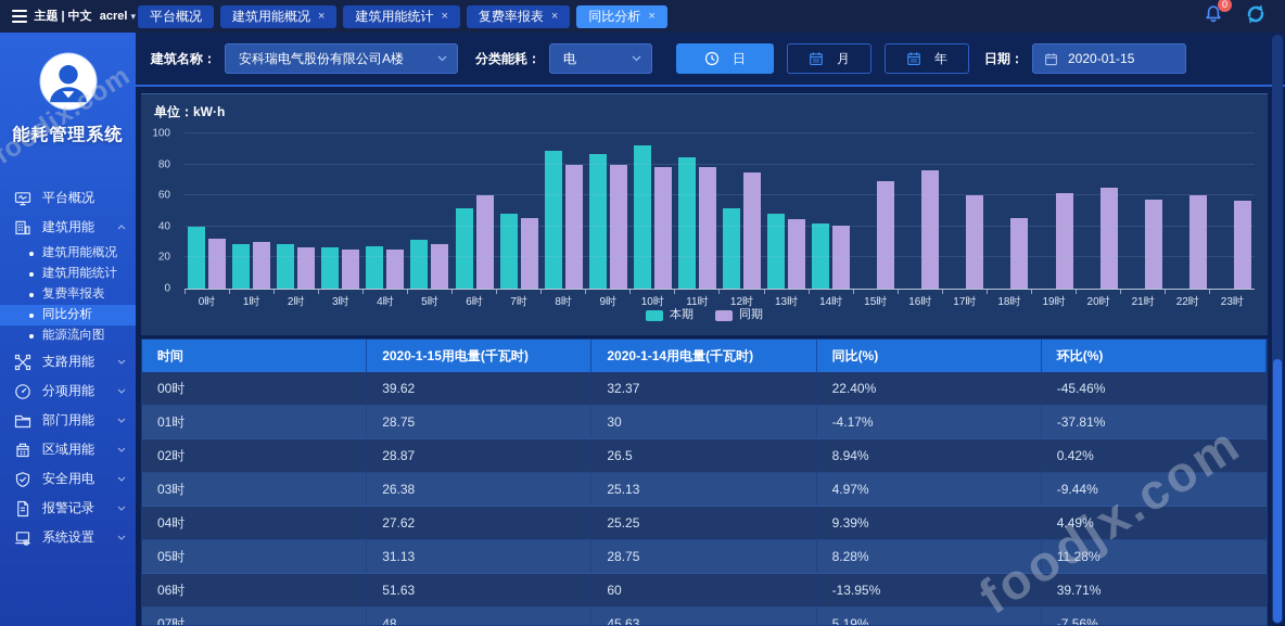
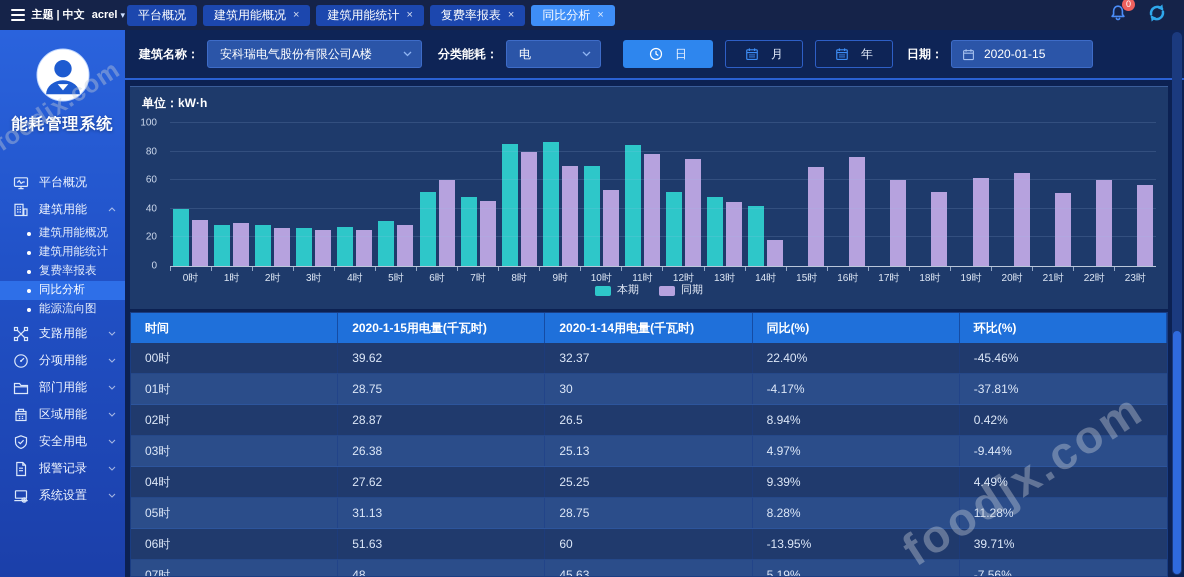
本期/8时: 89 -> 85
同期/9时: 80 -> 70
本期/10时: 92 -> 70
同期/10时: 78 -> 53
同期/14时: 40 -> 18
同期/18时: 46 -> 52
同期/21时: 58 -> 51
